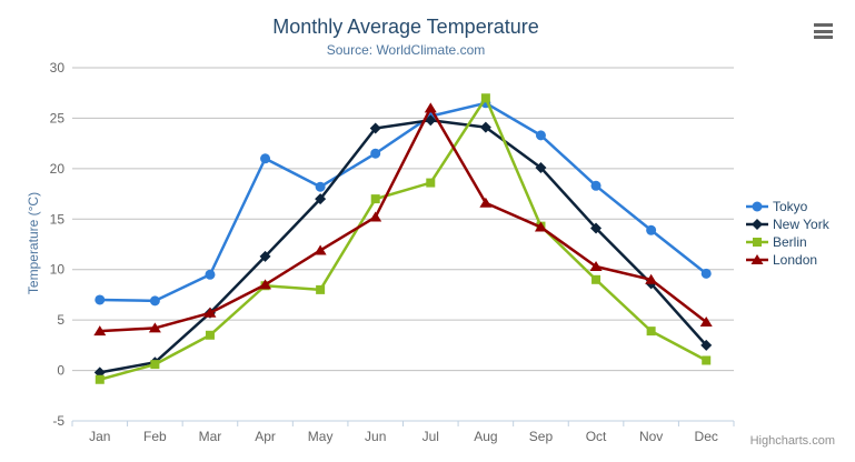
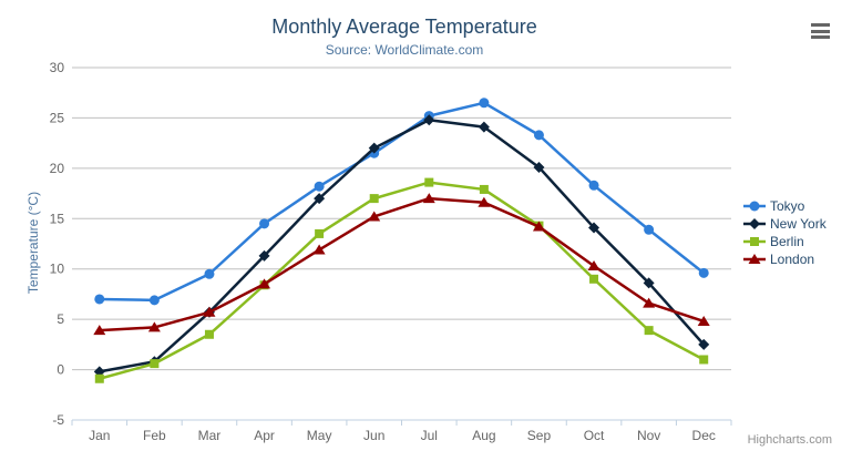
Tokyo/Apr: 21 -> 14
Berlin/May: 8 -> 14
New York/Jun: 24 -> 22
London/Jul: 26 -> 17
Berlin/Aug: 27 -> 18
London/Nov: 9 -> 7
